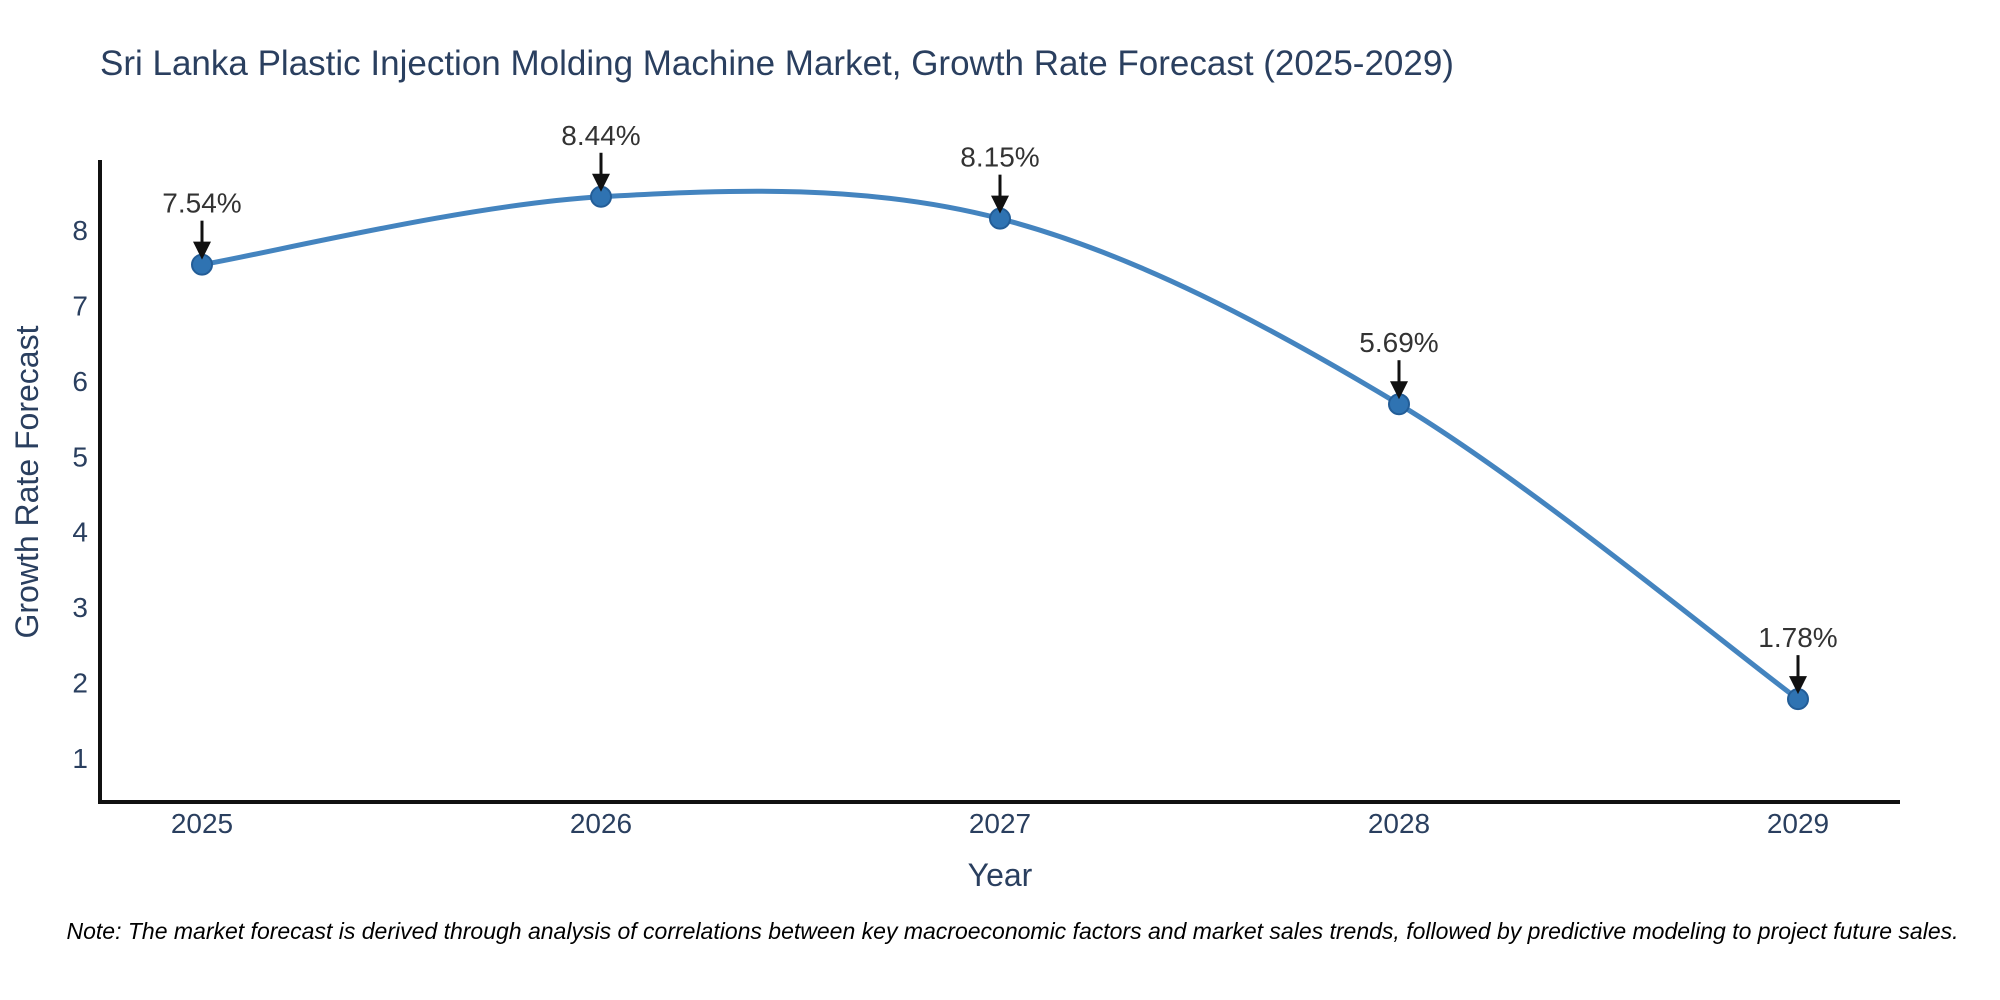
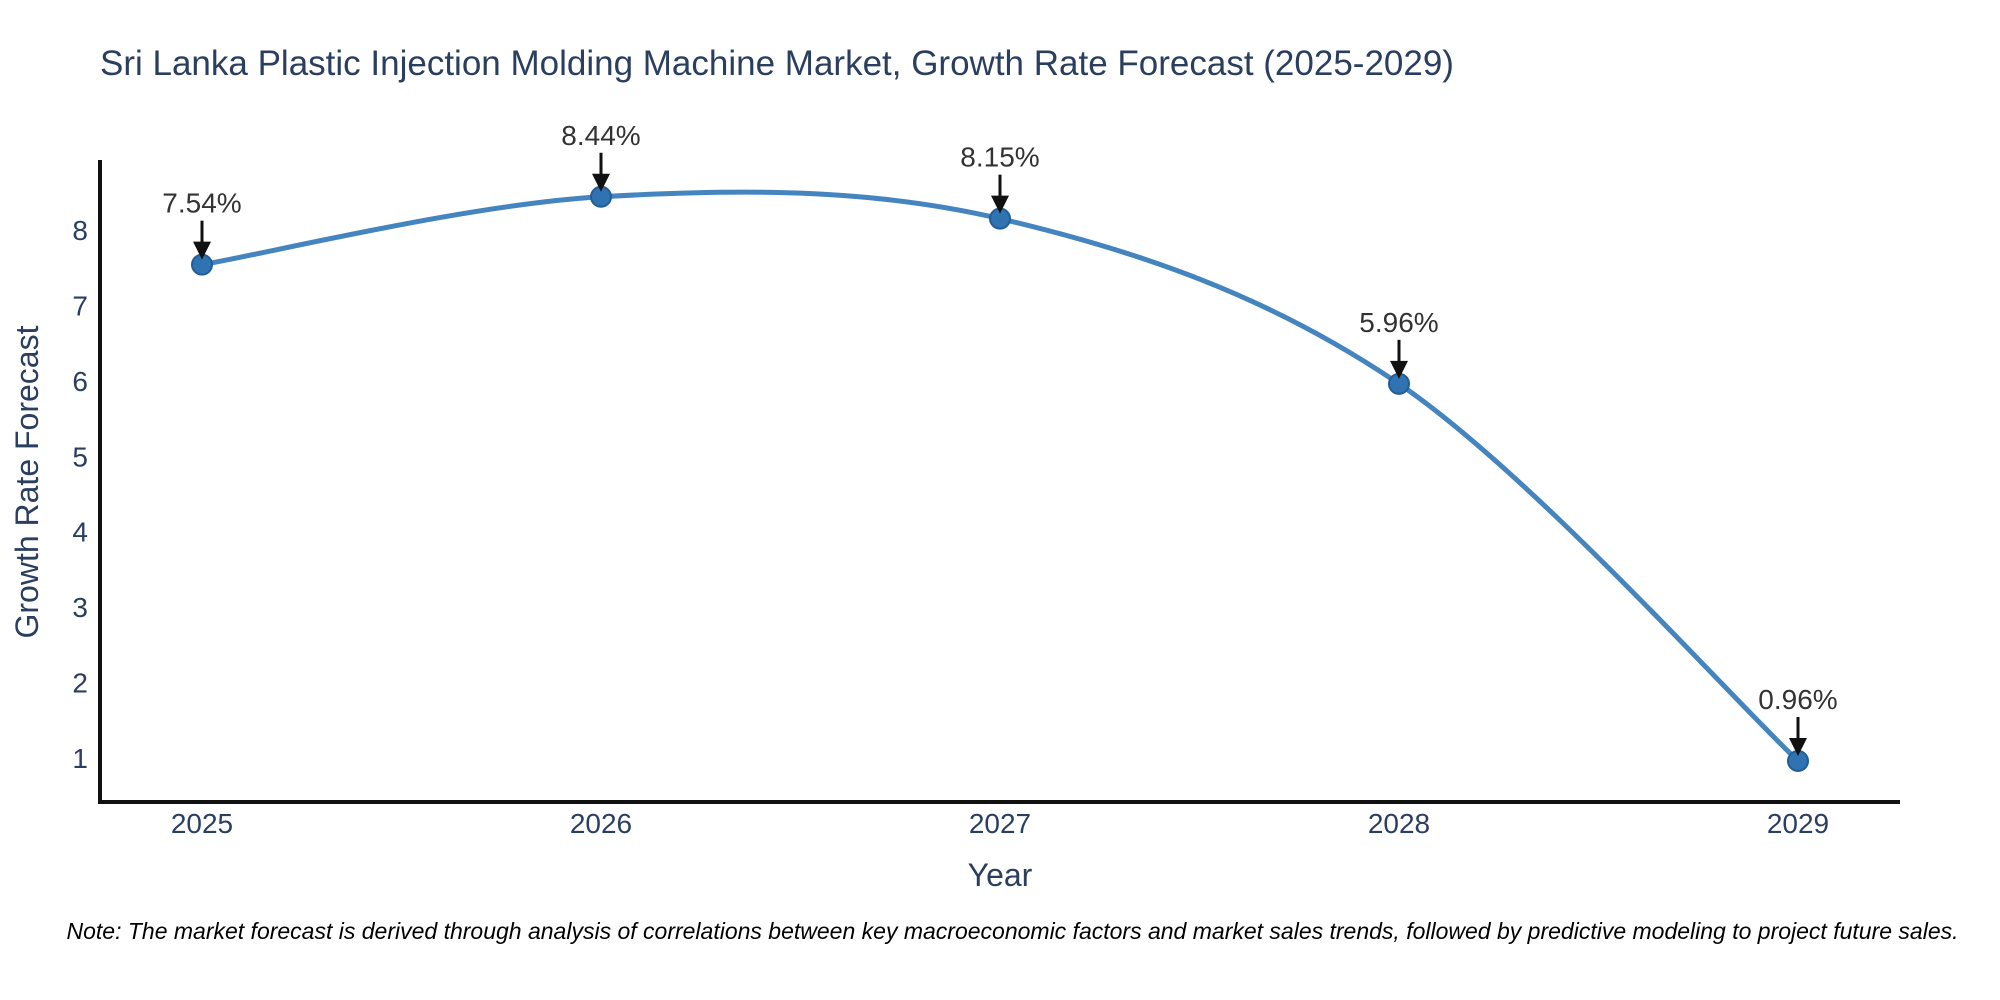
2028: 5.69% -> 5.96%
2029: 1.78% -> 0.96%
